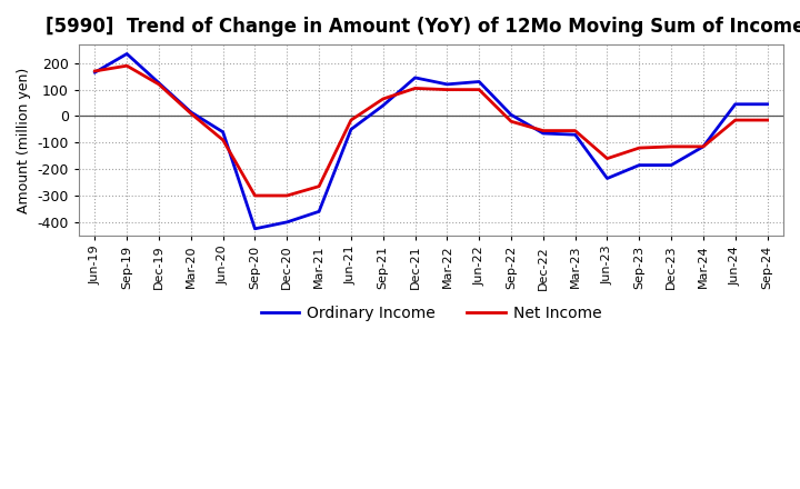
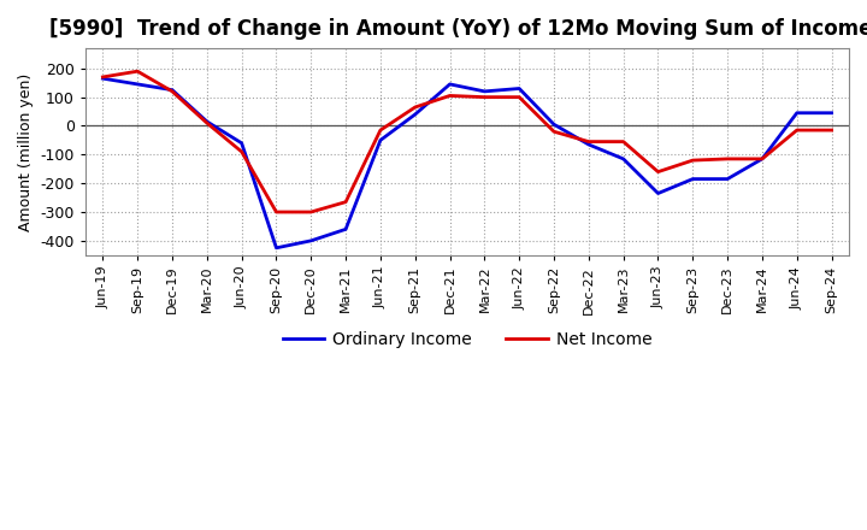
Ordinary Income/Sep-19: 235 -> 145
Ordinary Income/Mar-23: -70 -> -115
